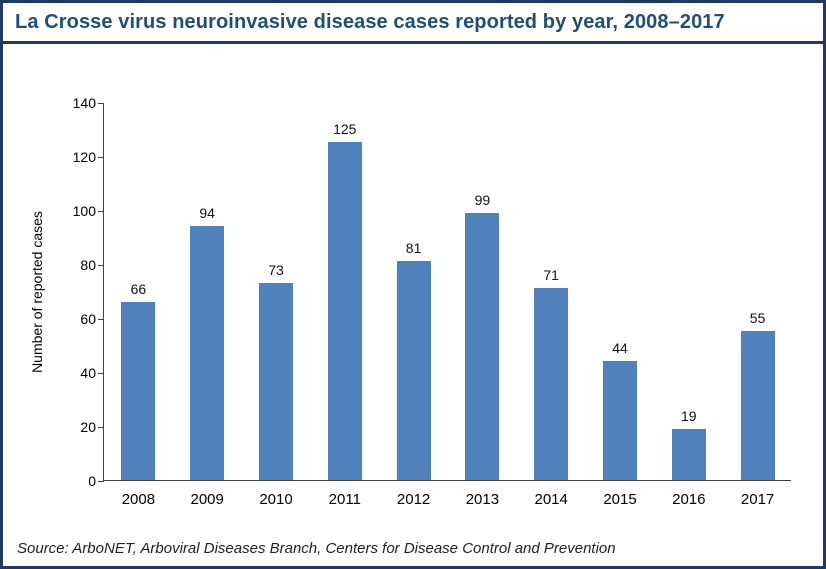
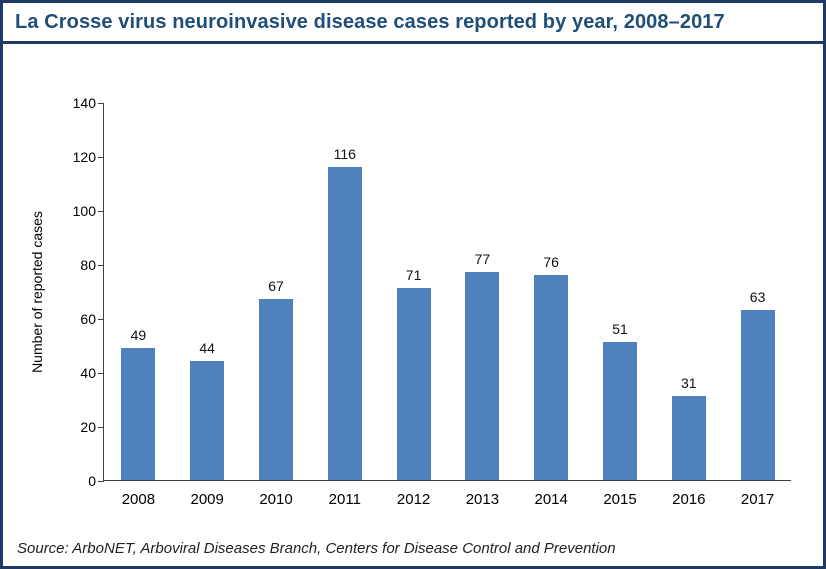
2008: 66 -> 49
2009: 94 -> 44
2010: 73 -> 67
2011: 125 -> 116
2012: 81 -> 71
2013: 99 -> 77
2014: 71 -> 76
2015: 44 -> 51
2016: 19 -> 31
2017: 55 -> 63
